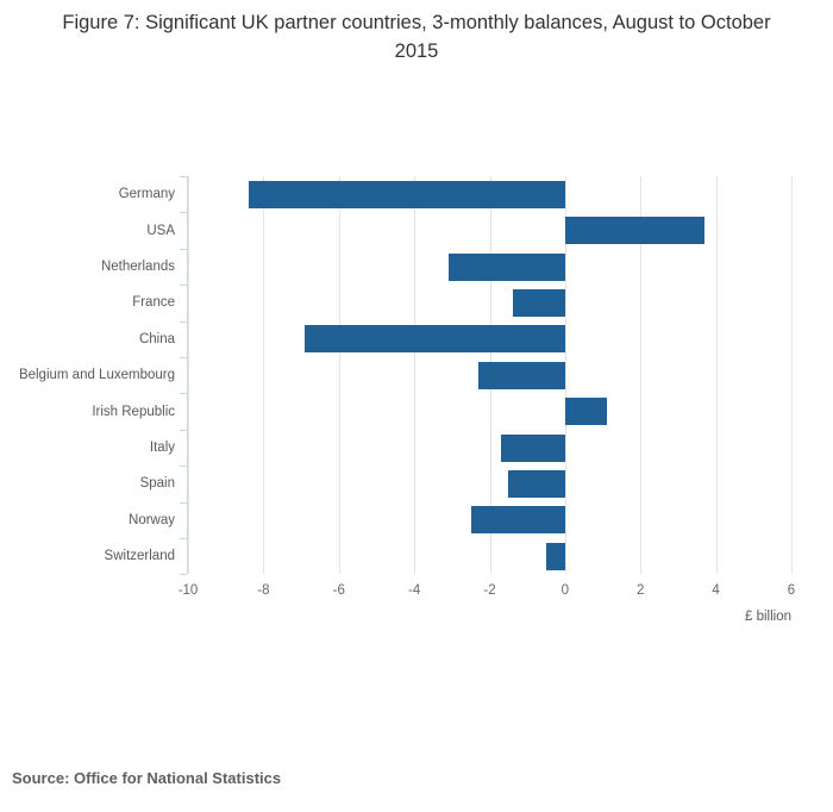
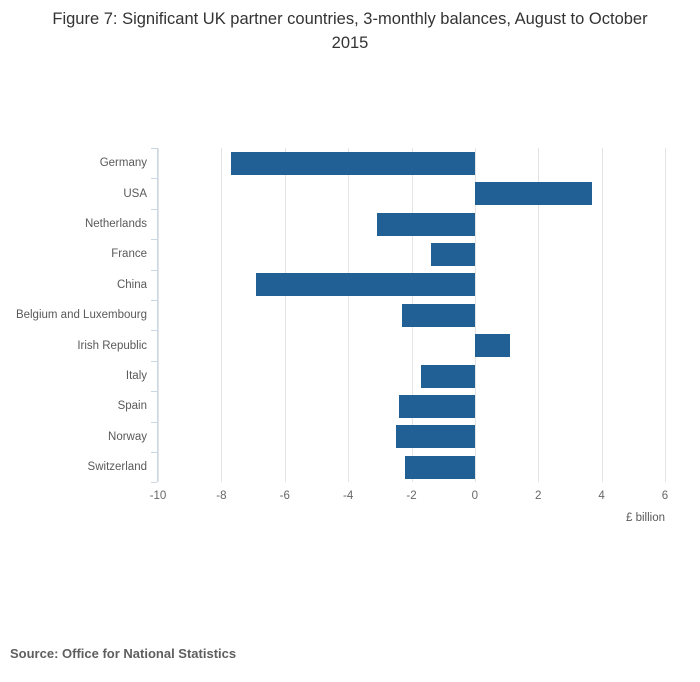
Germany: -8.4 -> -7.7
Spain: -1.5 -> -2.4
Switzerland: -0.5 -> -2.2
